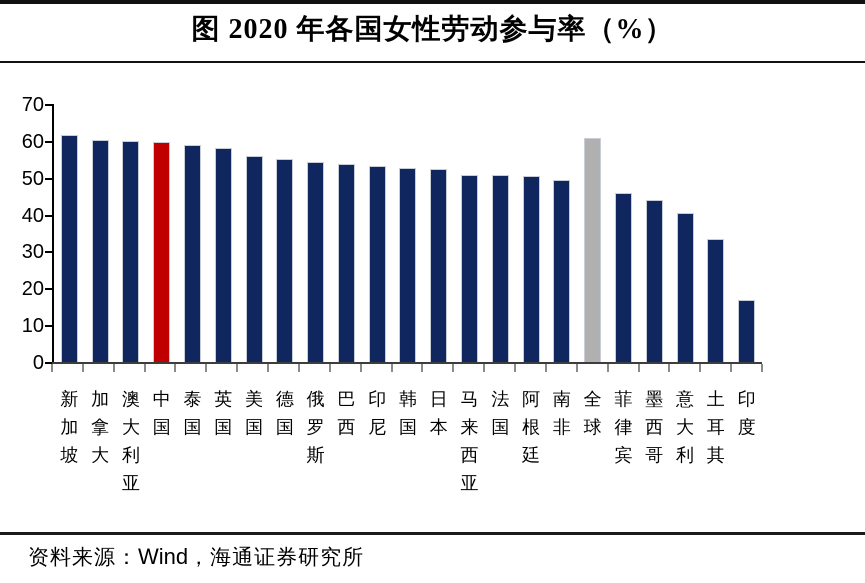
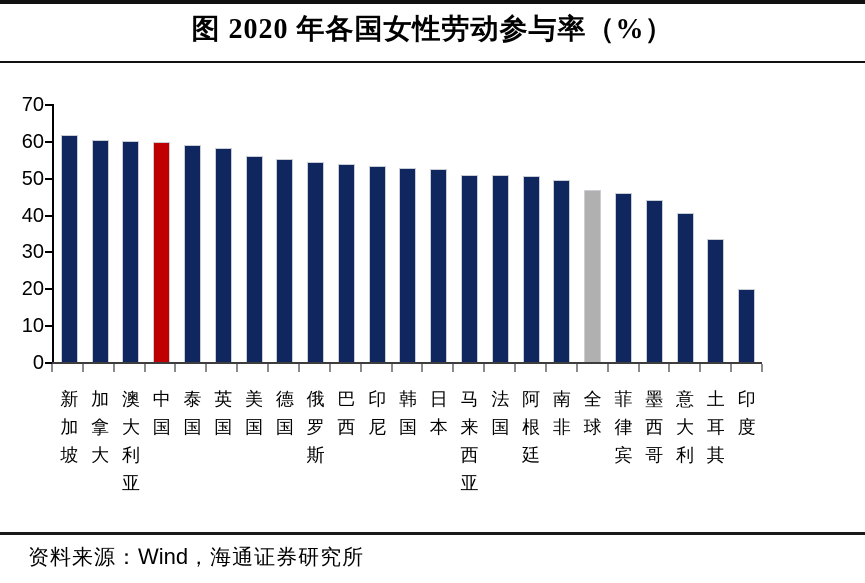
全球: 61 -> 47
印度: 17 -> 20
